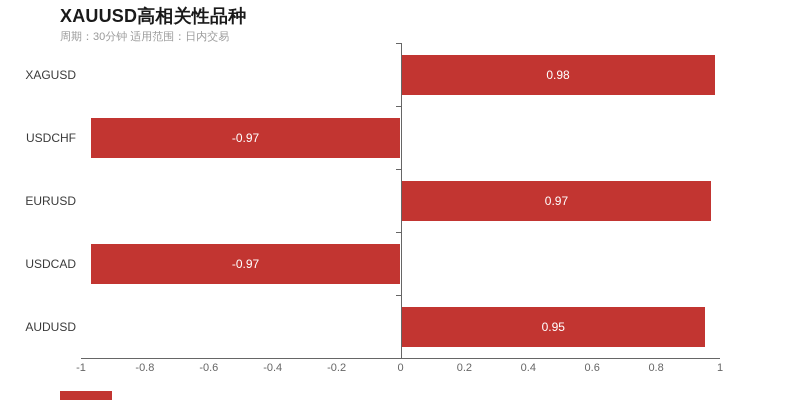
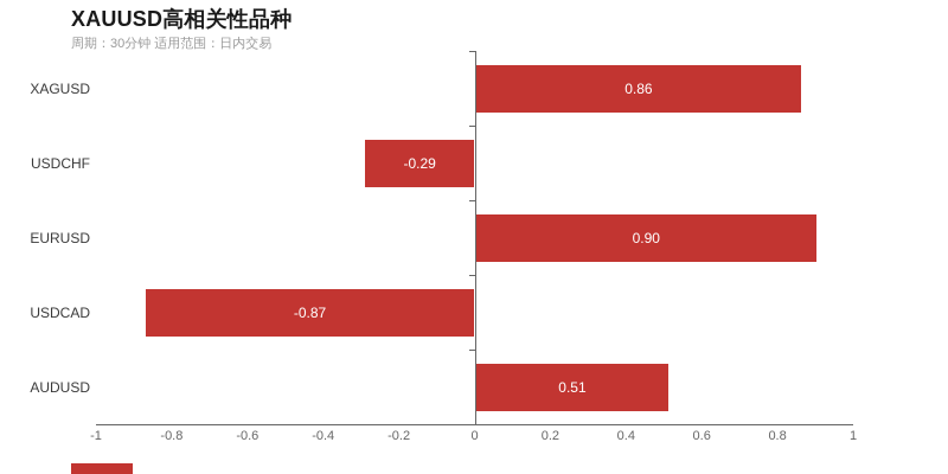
XAGUSD: 0.98 -> 0.86
USDCHF: -0.97 -> -0.29
EURUSD: 0.97 -> 0.90
USDCAD: -0.97 -> -0.87
AUDUSD: 0.95 -> 0.51
